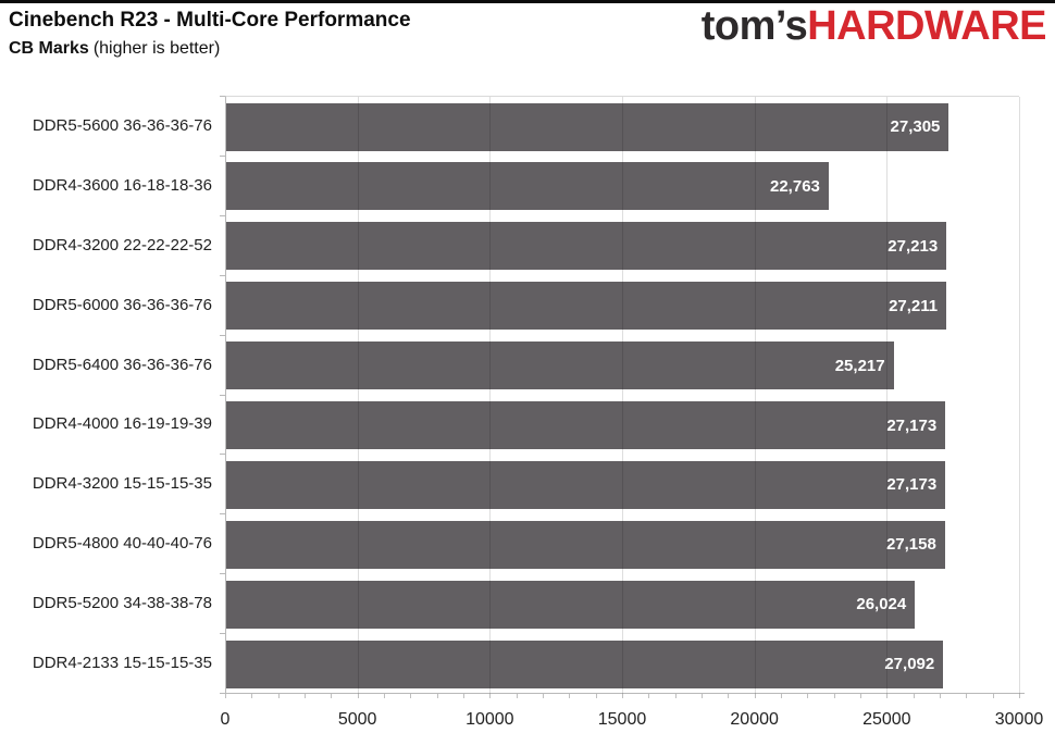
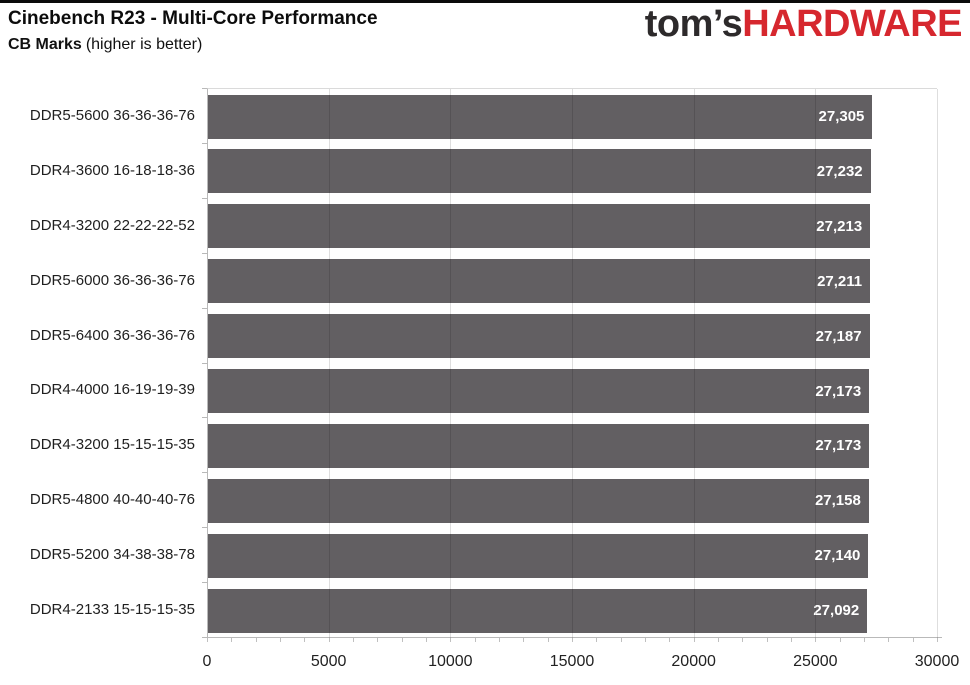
DDR4-3600 16-18-18-36: 22,763 -> 27,232
DDR5-6400 36-36-36-76: 25,217 -> 27,187
DDR5-5200 34-38-38-78: 26,024 -> 27,140
